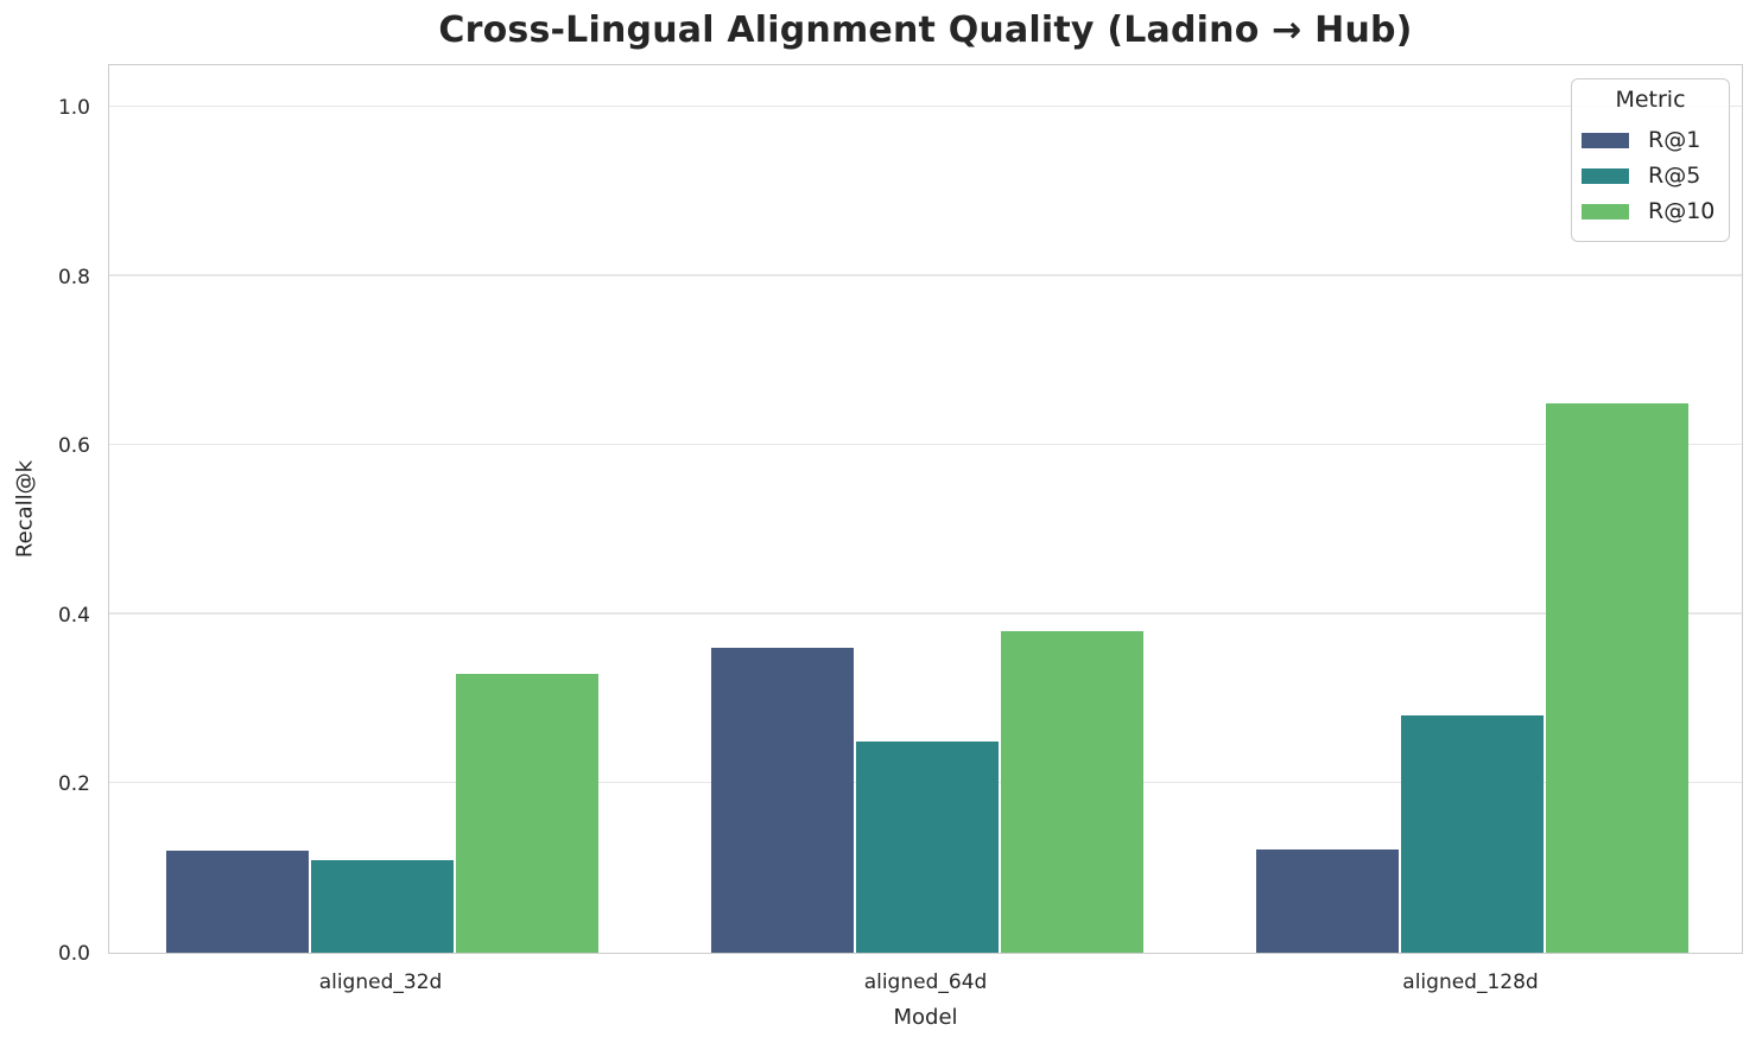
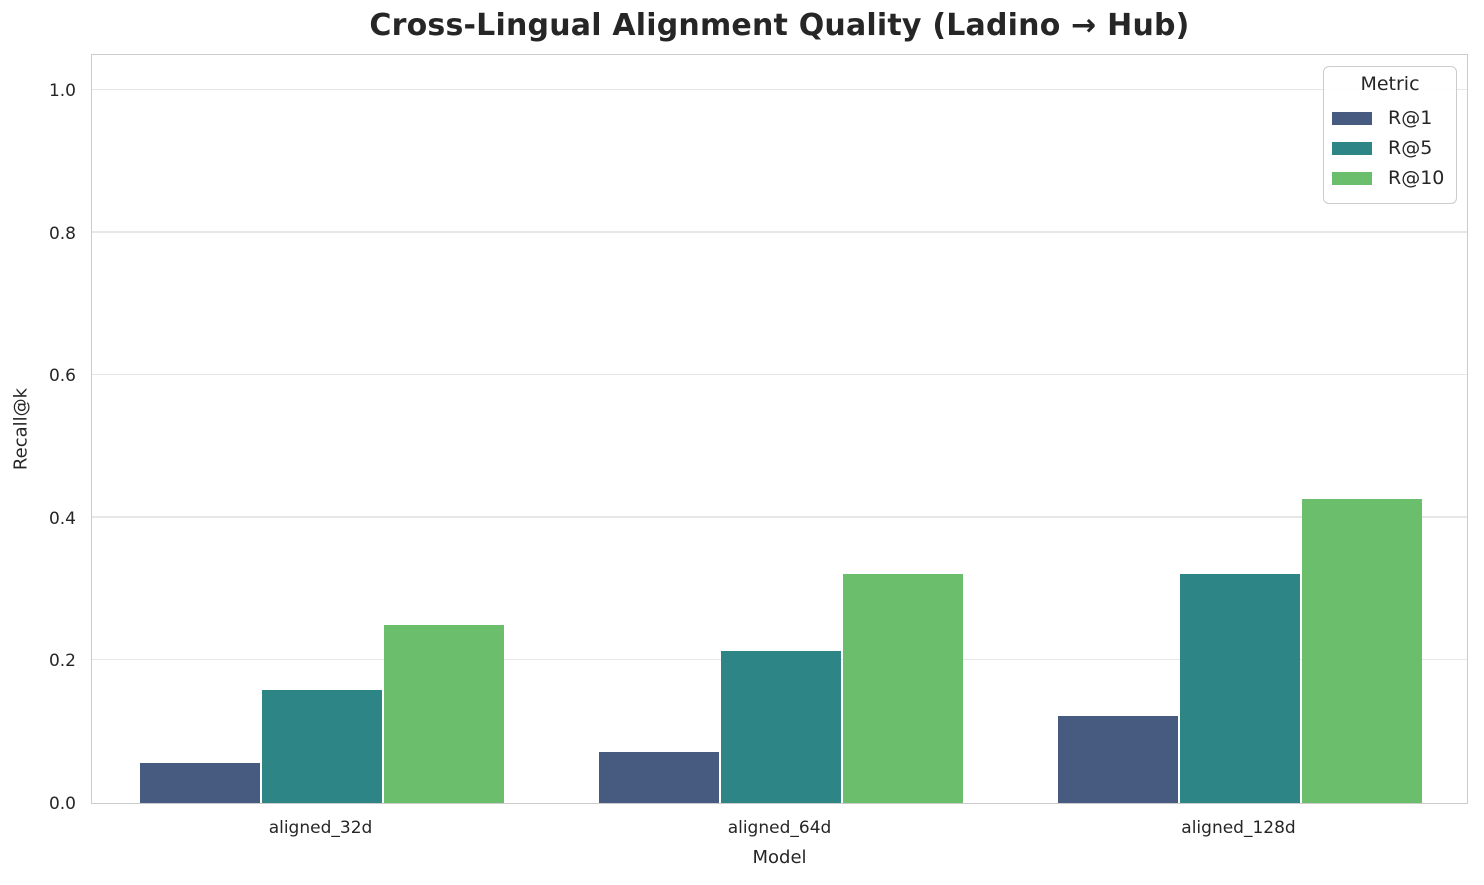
R@1/aligned_32d: 0.12 -> 0.06
R@5/aligned_32d: 0.11 -> 0.16
R@10/aligned_32d: 0.33 -> 0.25
R@1/aligned_64d: 0.36 -> 0.07
R@5/aligned_64d: 0.25 -> 0.21
R@10/aligned_64d: 0.38 -> 0.32
R@5/aligned_128d: 0.28 -> 0.32
R@10/aligned_128d: 0.65 -> 0.43
